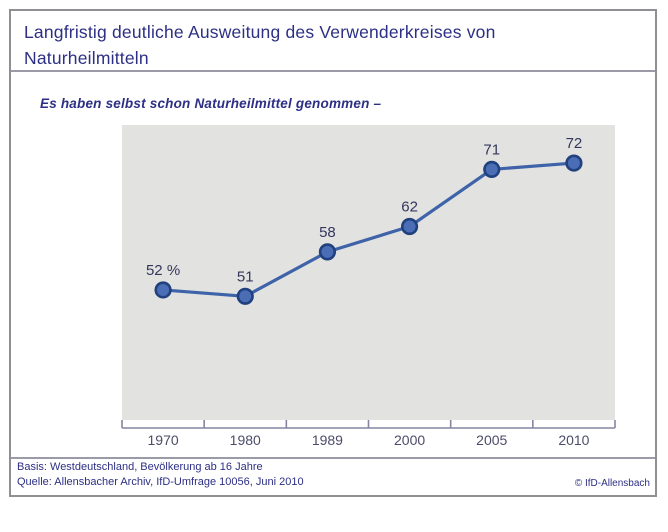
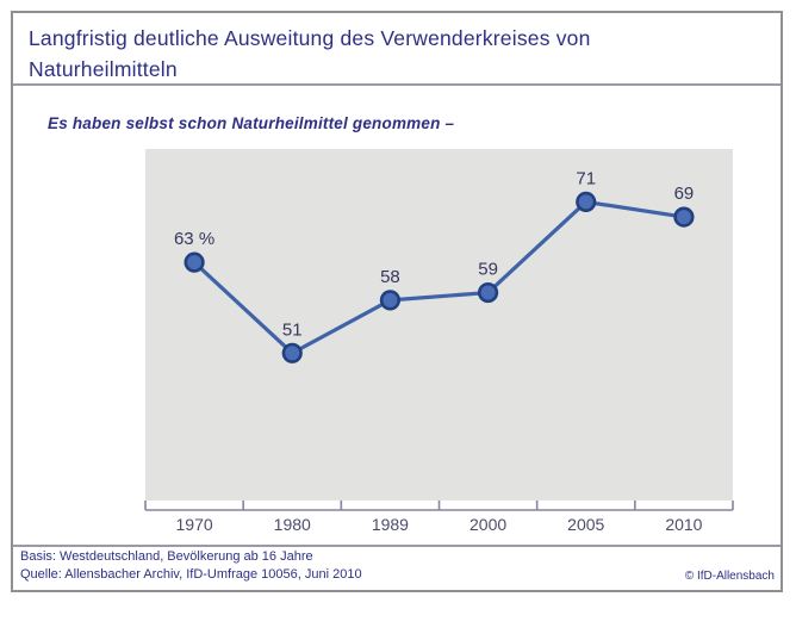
1970: 52 -> 63
2000: 62 -> 59
2010: 72 -> 69
